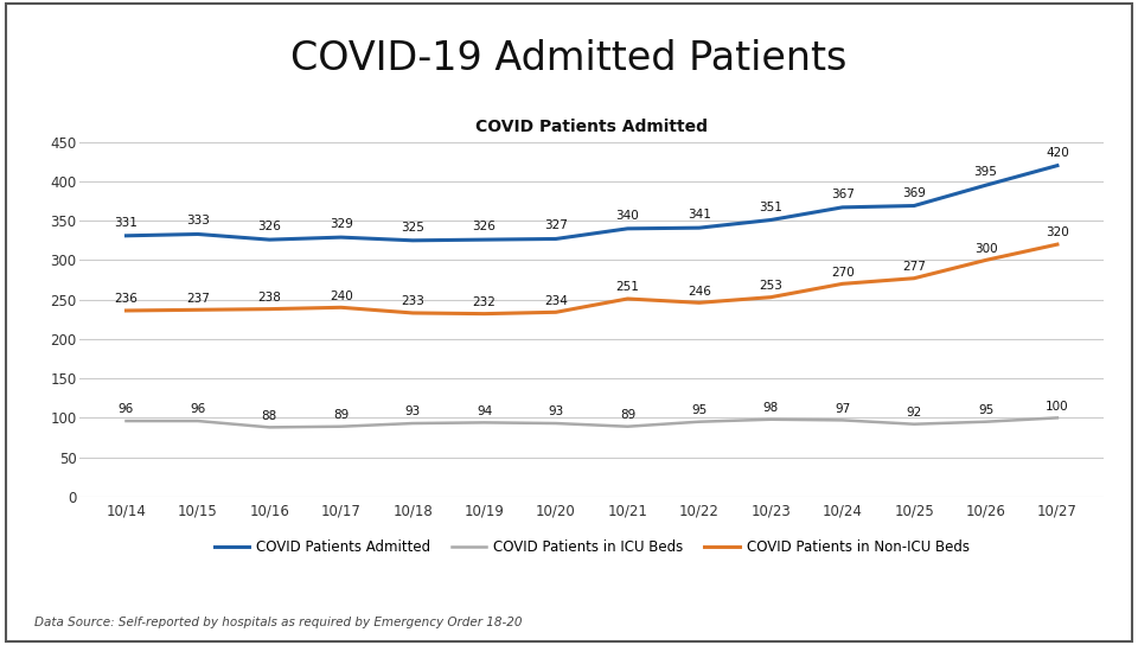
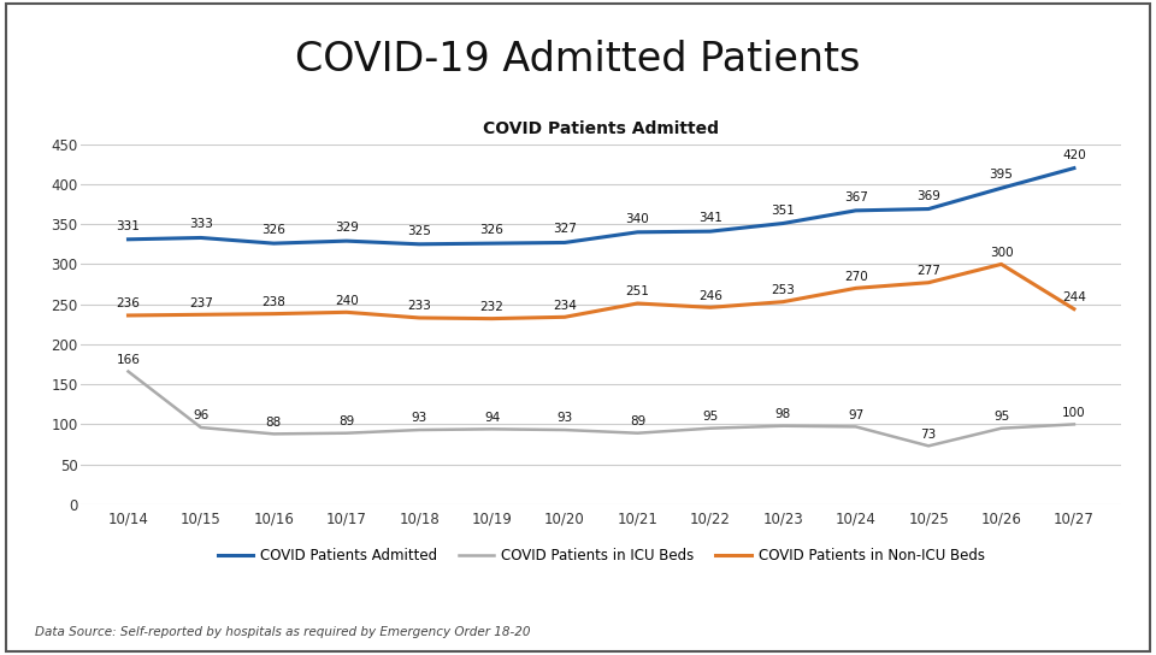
COVID Patients in ICU Beds/10/14: 96 -> 166
COVID Patients in ICU Beds/10/25: 92 -> 73
COVID Patients in Non-ICU Beds/10/27: 320 -> 244
